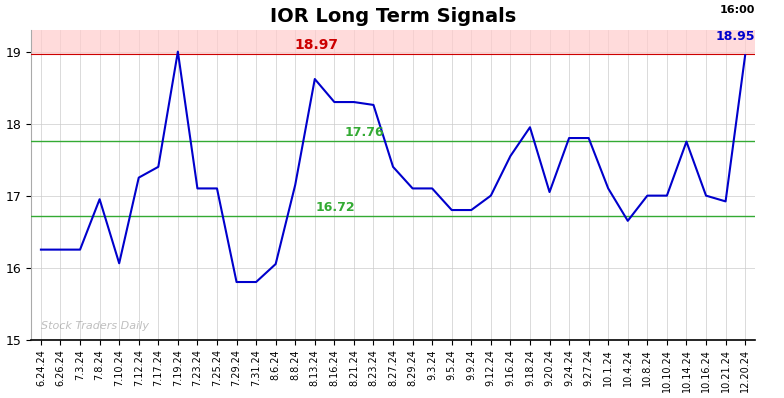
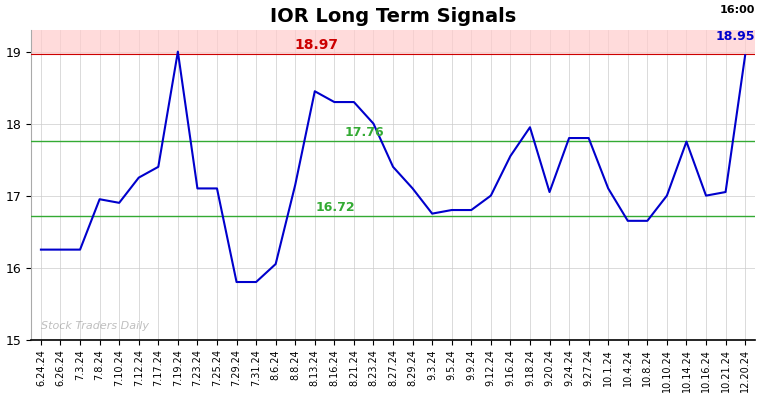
7.10.24: 16.06 -> 16.90
8.13.24: 18.62 -> 18.45
8.23.24: 18.26 -> 18.00
9.3.24: 17.10 -> 16.75
10.8.24: 17.00 -> 16.65
10.21.24: 16.92 -> 17.05
